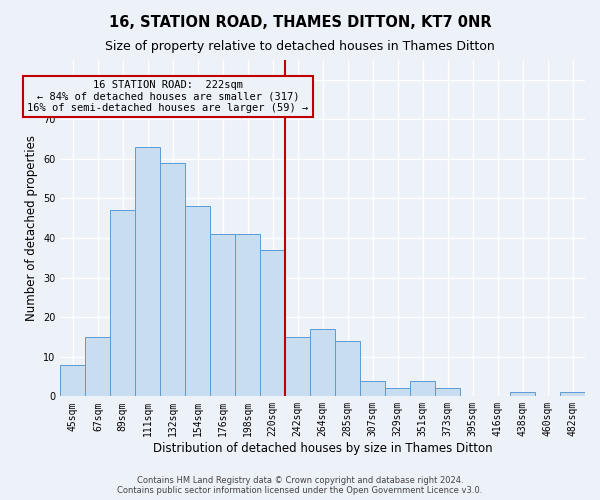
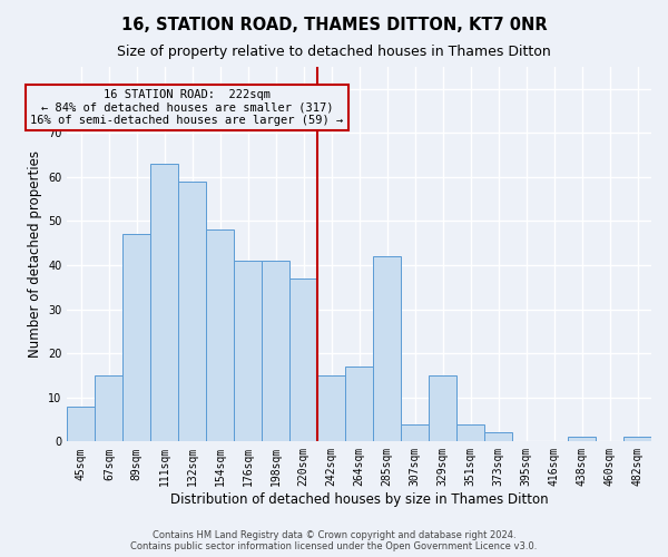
285sqm: 14 -> 42
329sqm: 2 -> 15
